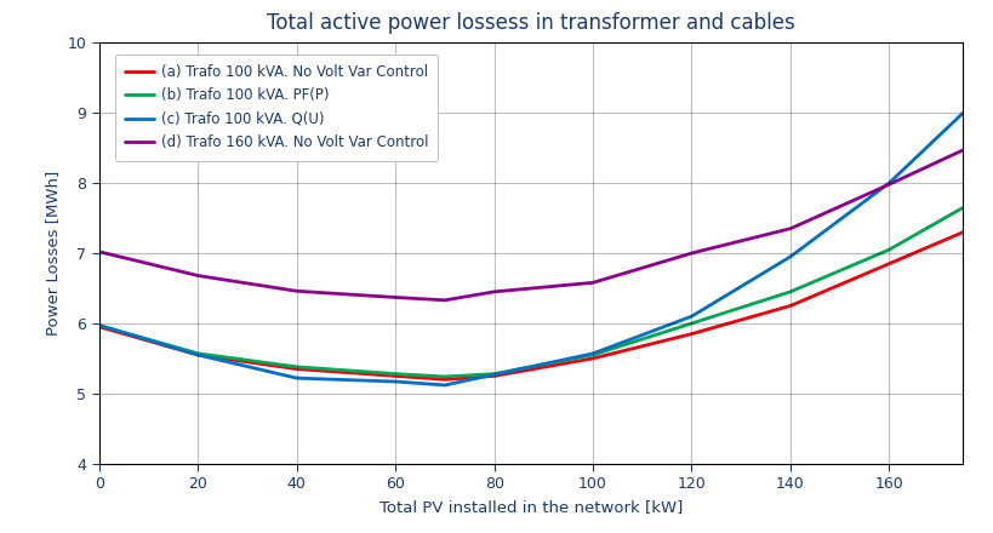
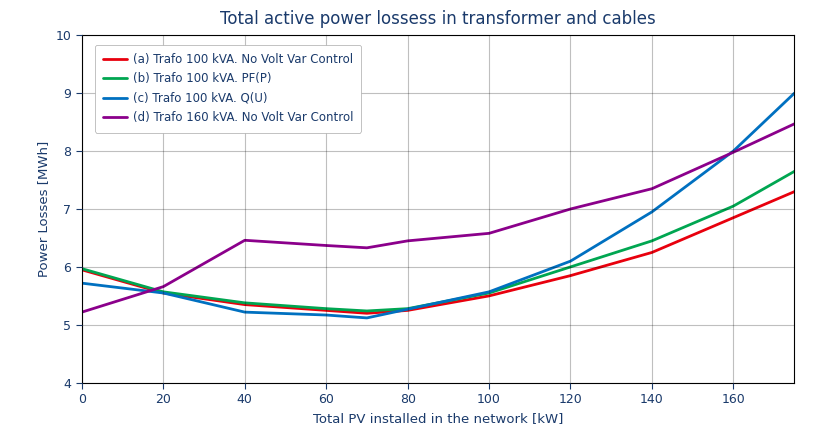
(c) Trafo 100 kVA. Q(U)/0: 5.97 -> 5.72
(d) Trafo 160 kVA. No Volt Var Control/0: 7.02 -> 5.22
(d) Trafo 160 kVA. No Volt Var Control/20: 6.68 -> 5.66
